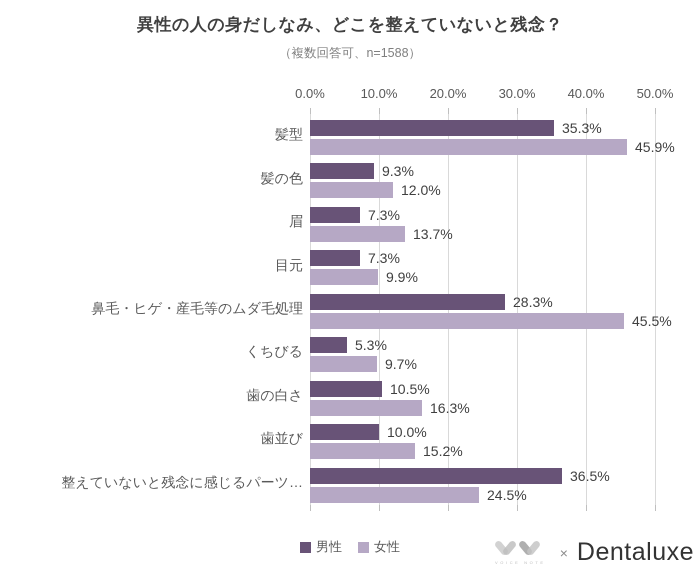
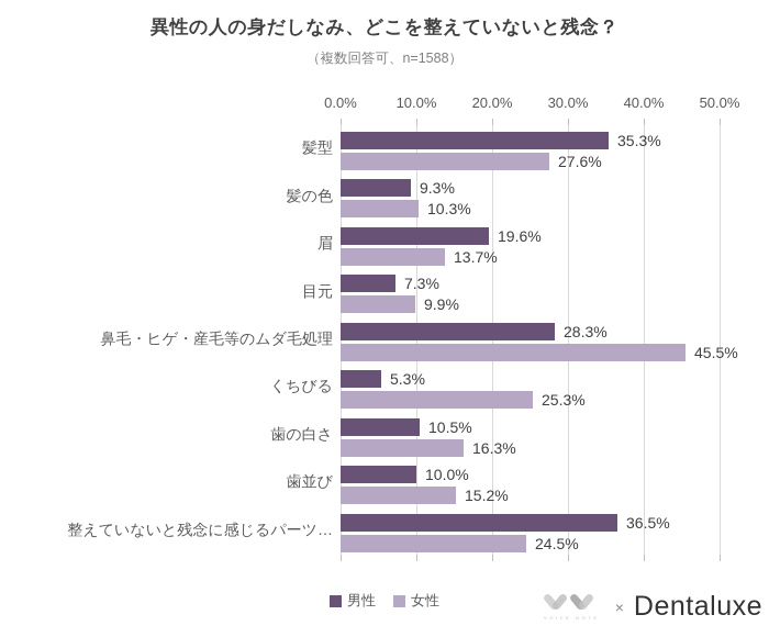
女性/髪型: 45.9% -> 27.6%
女性/髪の色: 12.0% -> 10.3%
男性/眉: 7.3% -> 19.6%
女性/くちびる: 9.7% -> 25.3%
